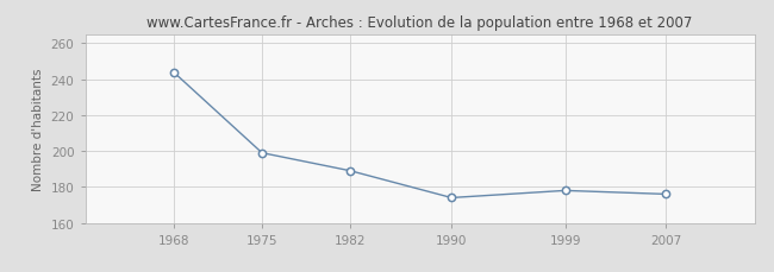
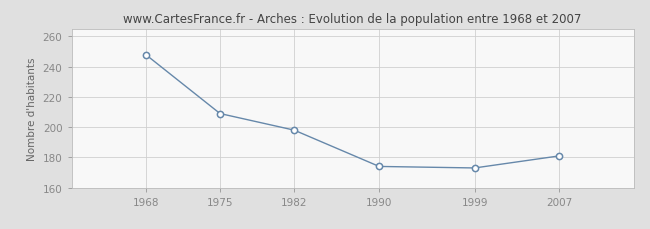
1968: 244 -> 248
1975: 199 -> 209
1982: 189 -> 198
1999: 178 -> 173
2007: 176 -> 181
